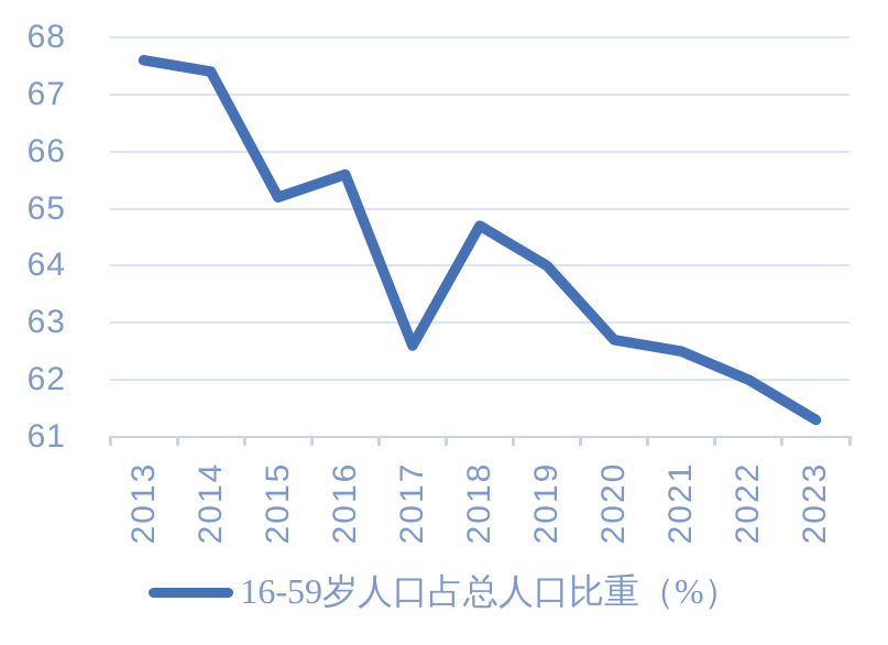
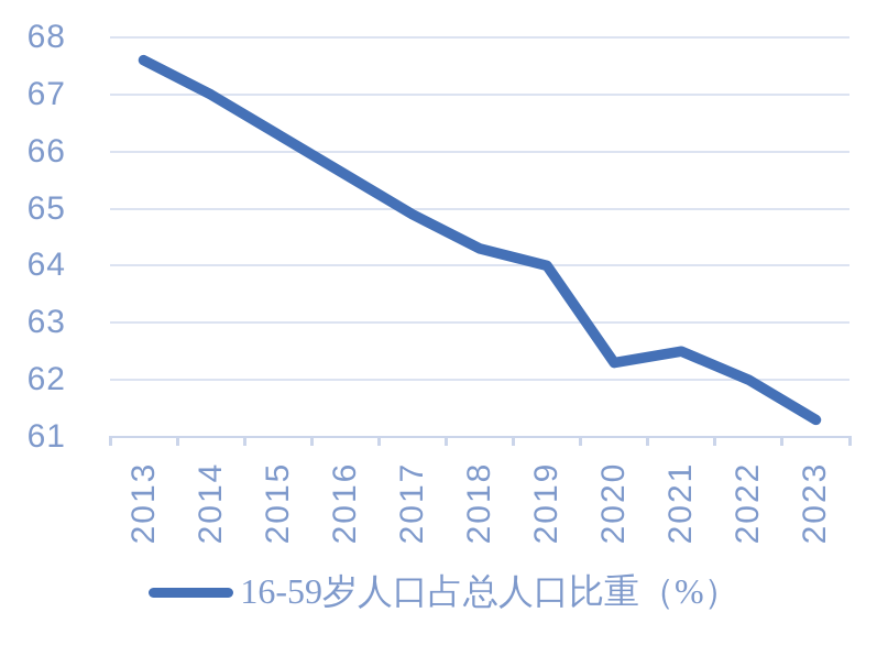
2014: 67.4 -> 67.0
2015: 65.2 -> 66.3
2017: 62.6 -> 64.9
2018: 64.7 -> 64.3
2020: 62.7 -> 62.3
